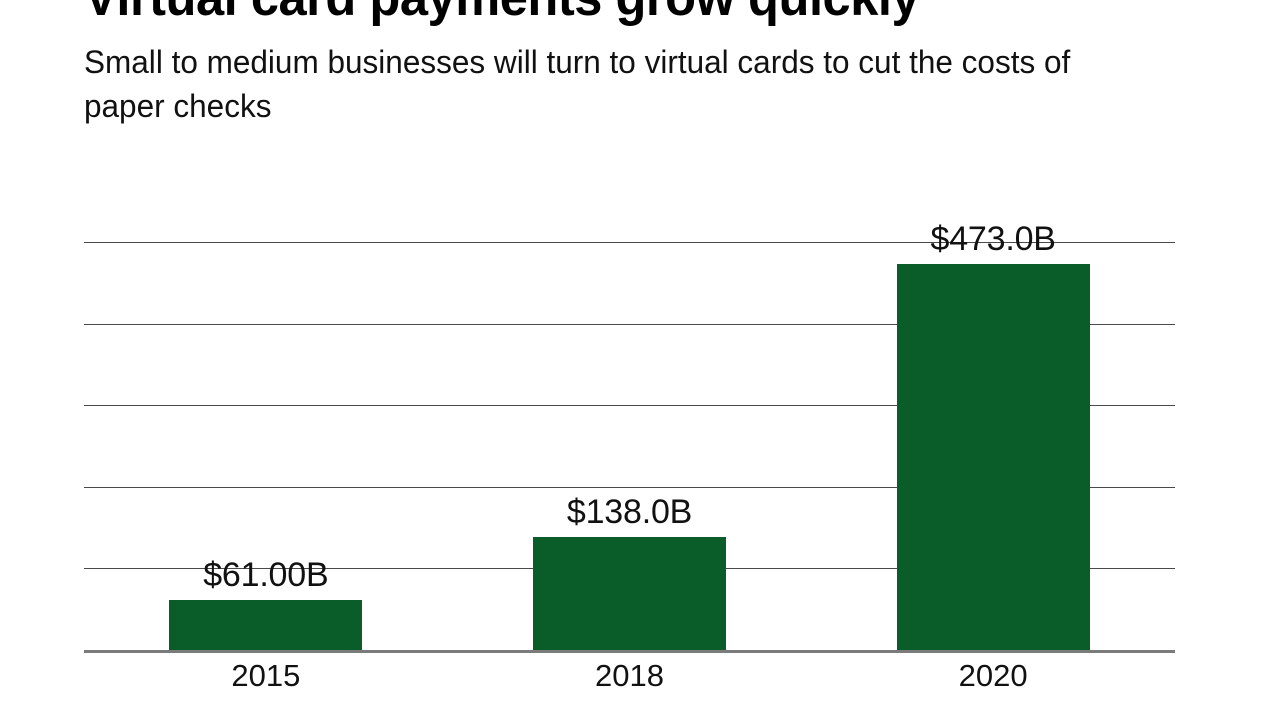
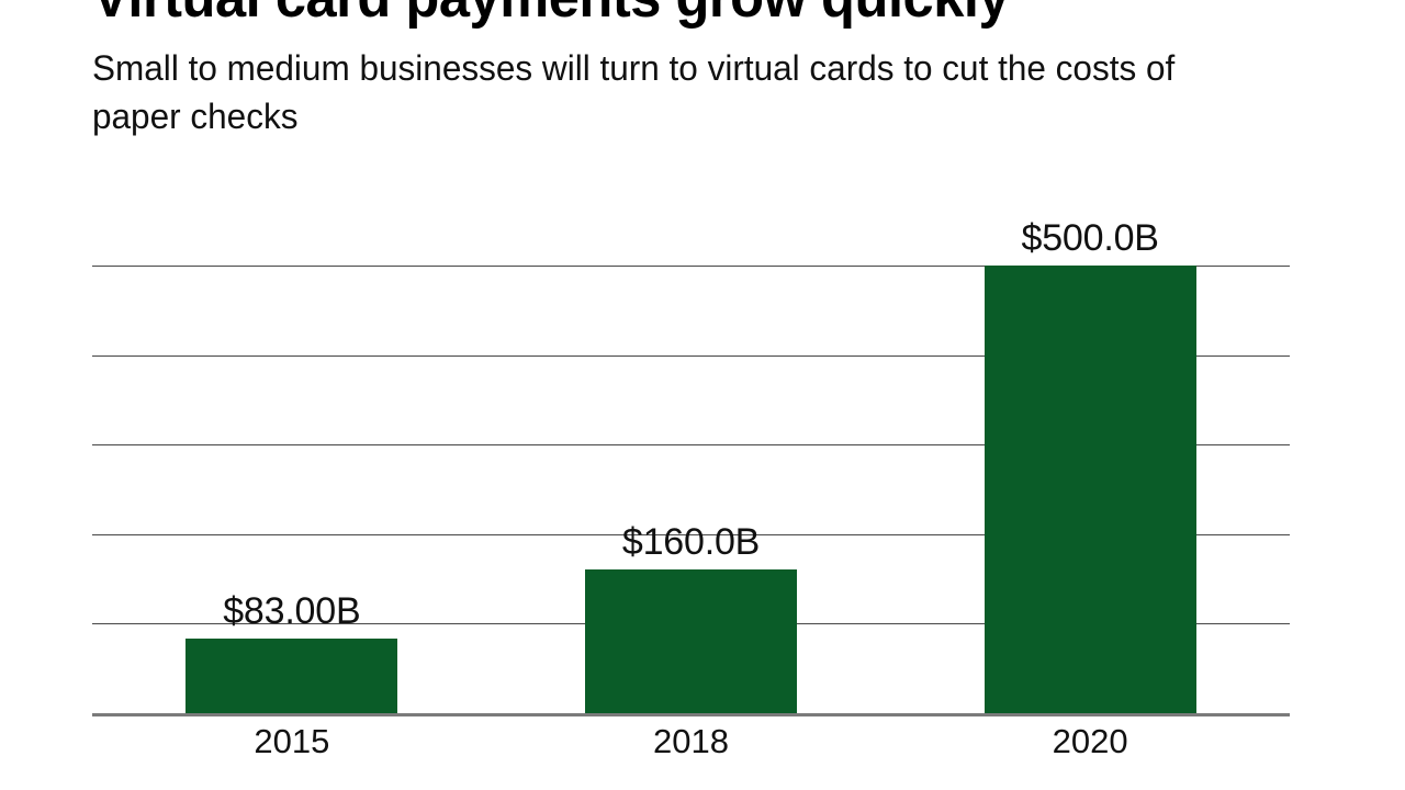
2015: $61.00B -> $83.00B
2018: $138.0B -> $160.0B
2020: $473.0B -> $500.0B
